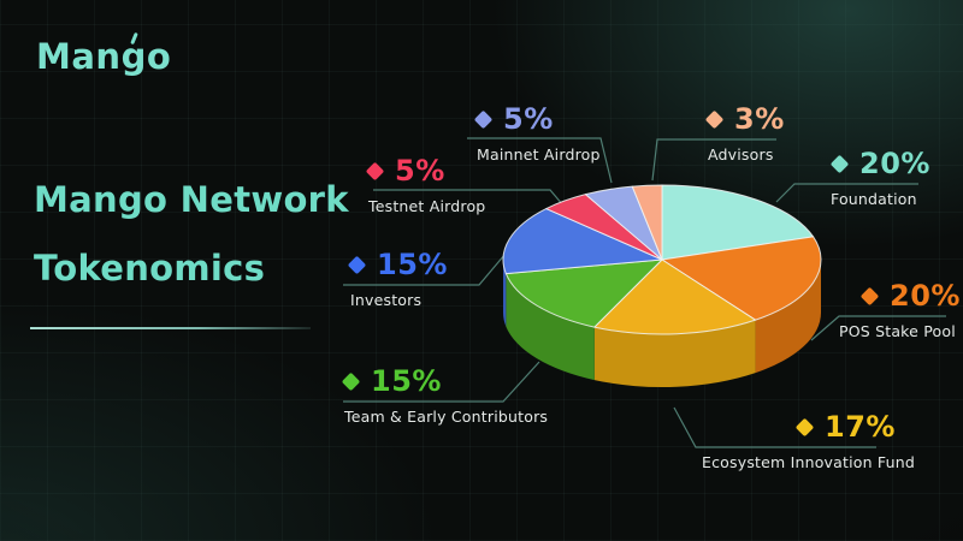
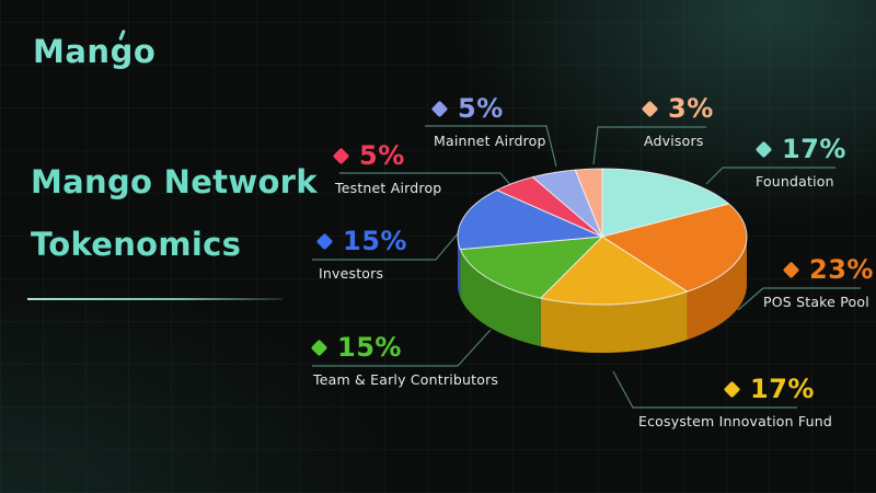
Foundation: 20% -> 17%
POS Stake Pool: 20% -> 23%
